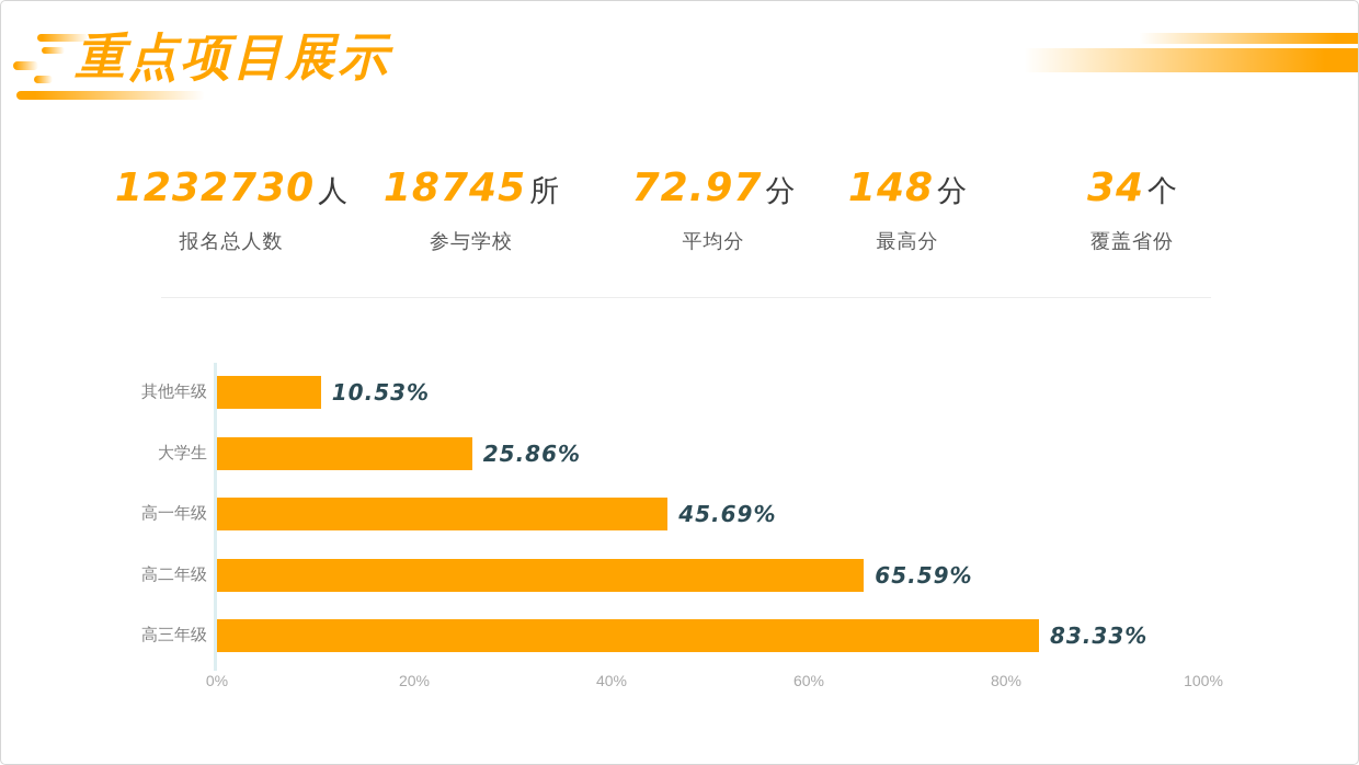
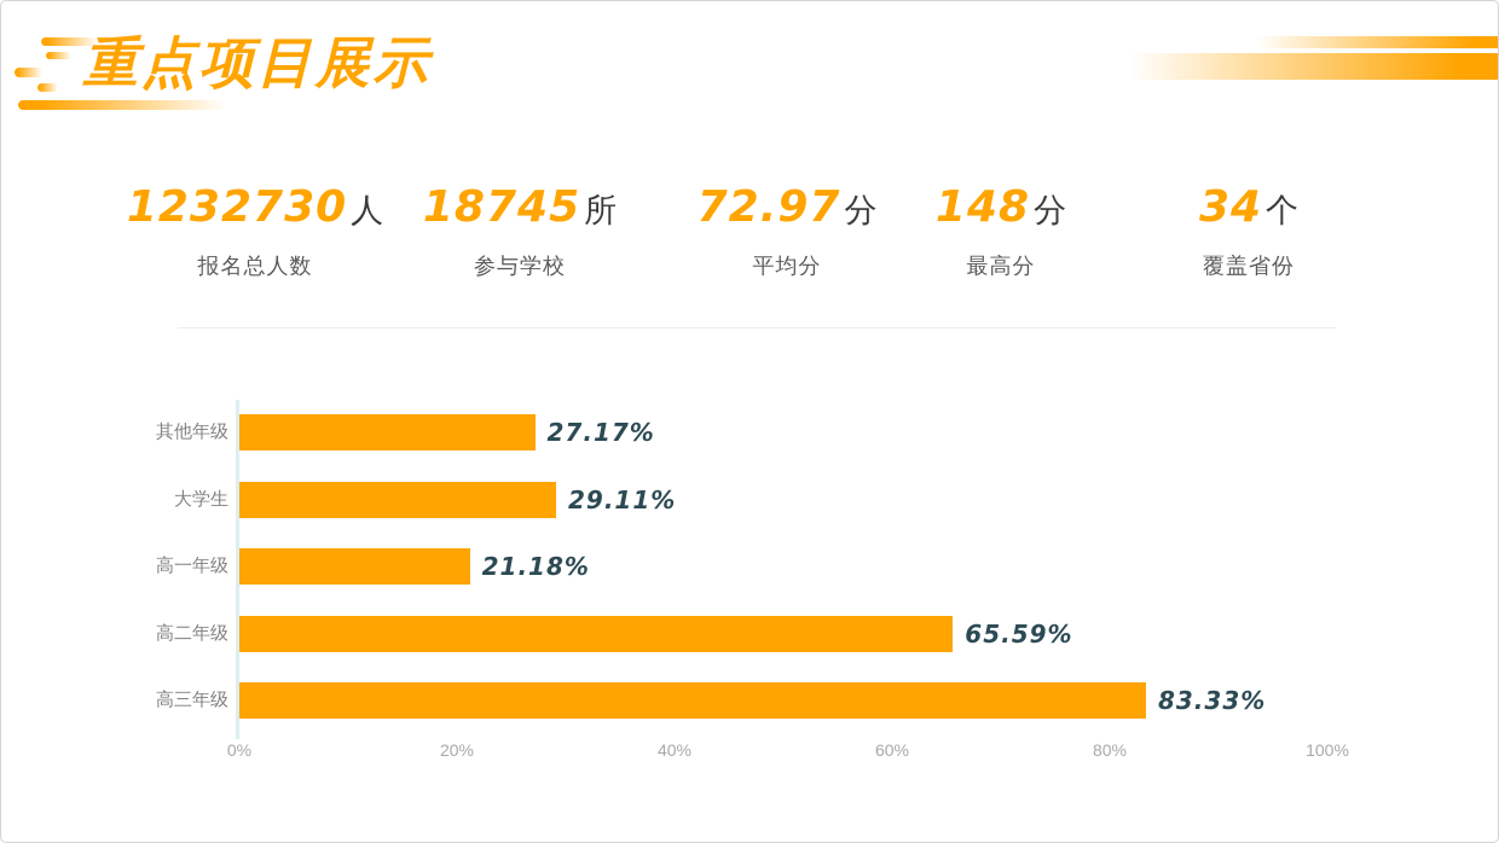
其他年级: 10.53% -> 27.17%
大学生: 25.86% -> 29.11%
高一年级: 45.69% -> 21.18%
